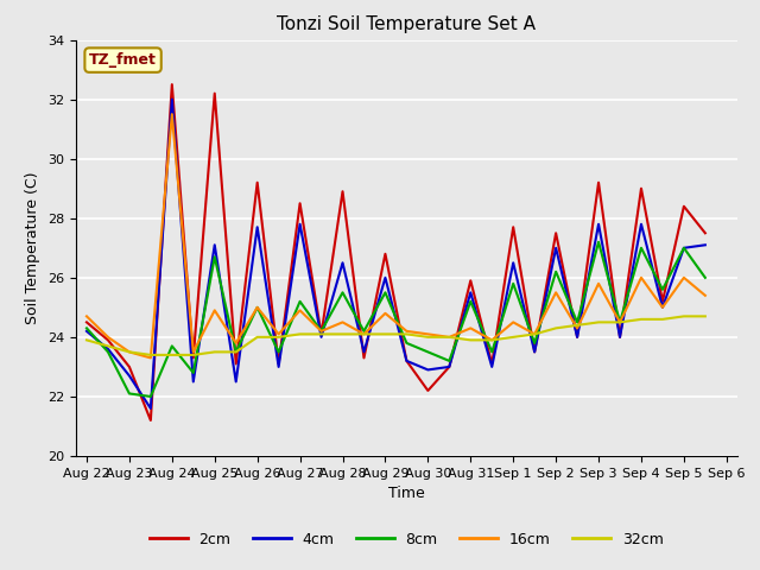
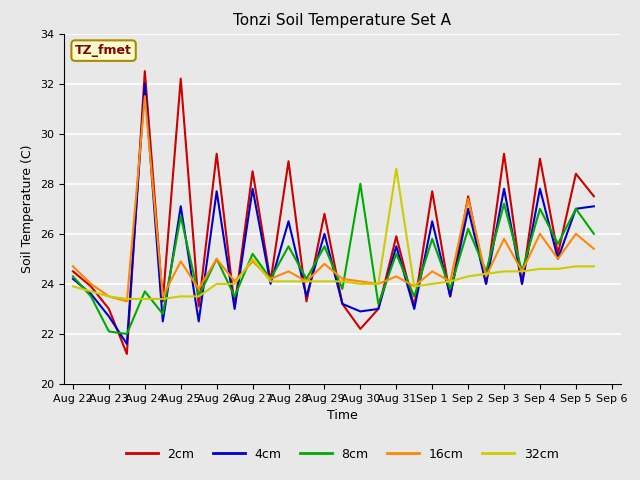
32cm/Aug 27: 24.1 -> 25.0
8cm/Aug 30: 23.5 -> 28.0
32cm/Aug 31: 23.9 -> 28.6
16cm/Sep 2: 25.5 -> 27.4
